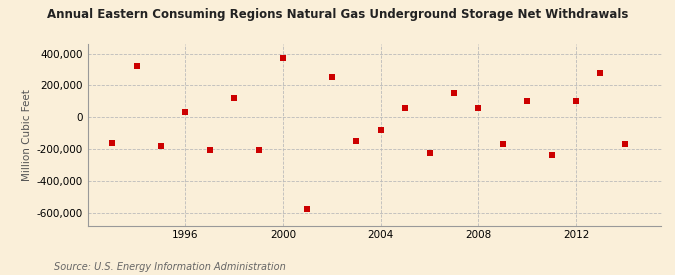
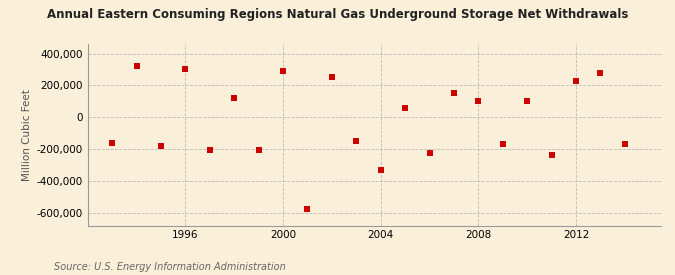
1996: 30,000 -> 300,000
2000: 380,000 -> 290,000
2004: -80,000 -> -330,000
2008: 60,000 -> 100,000
2012: 100,000 -> 230,000
